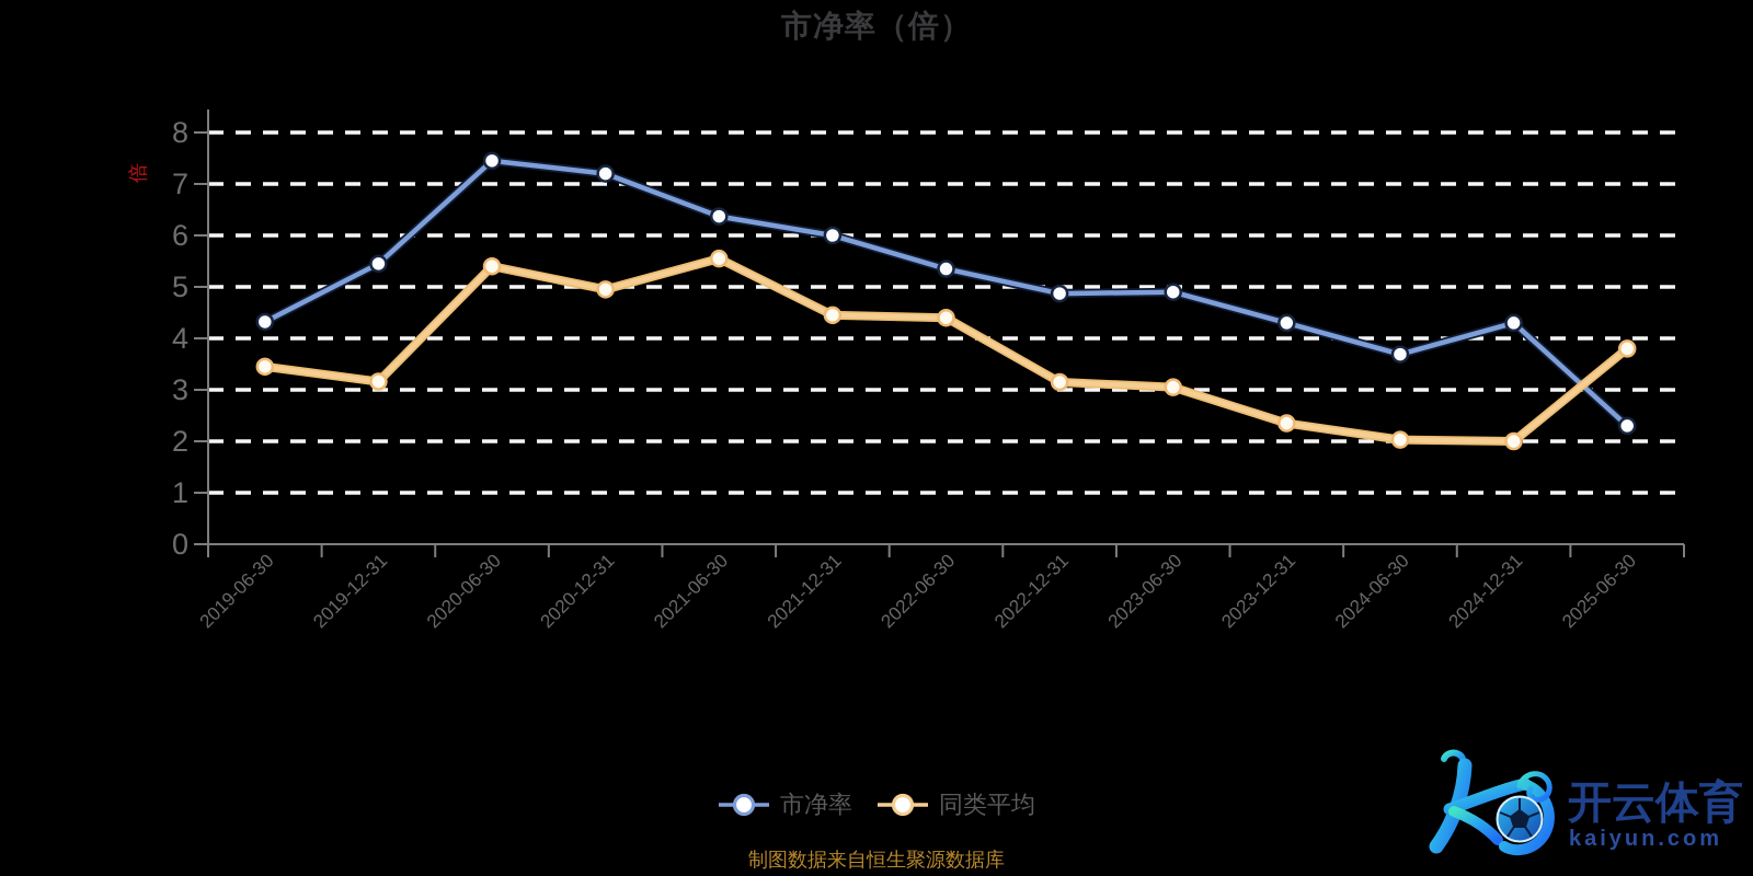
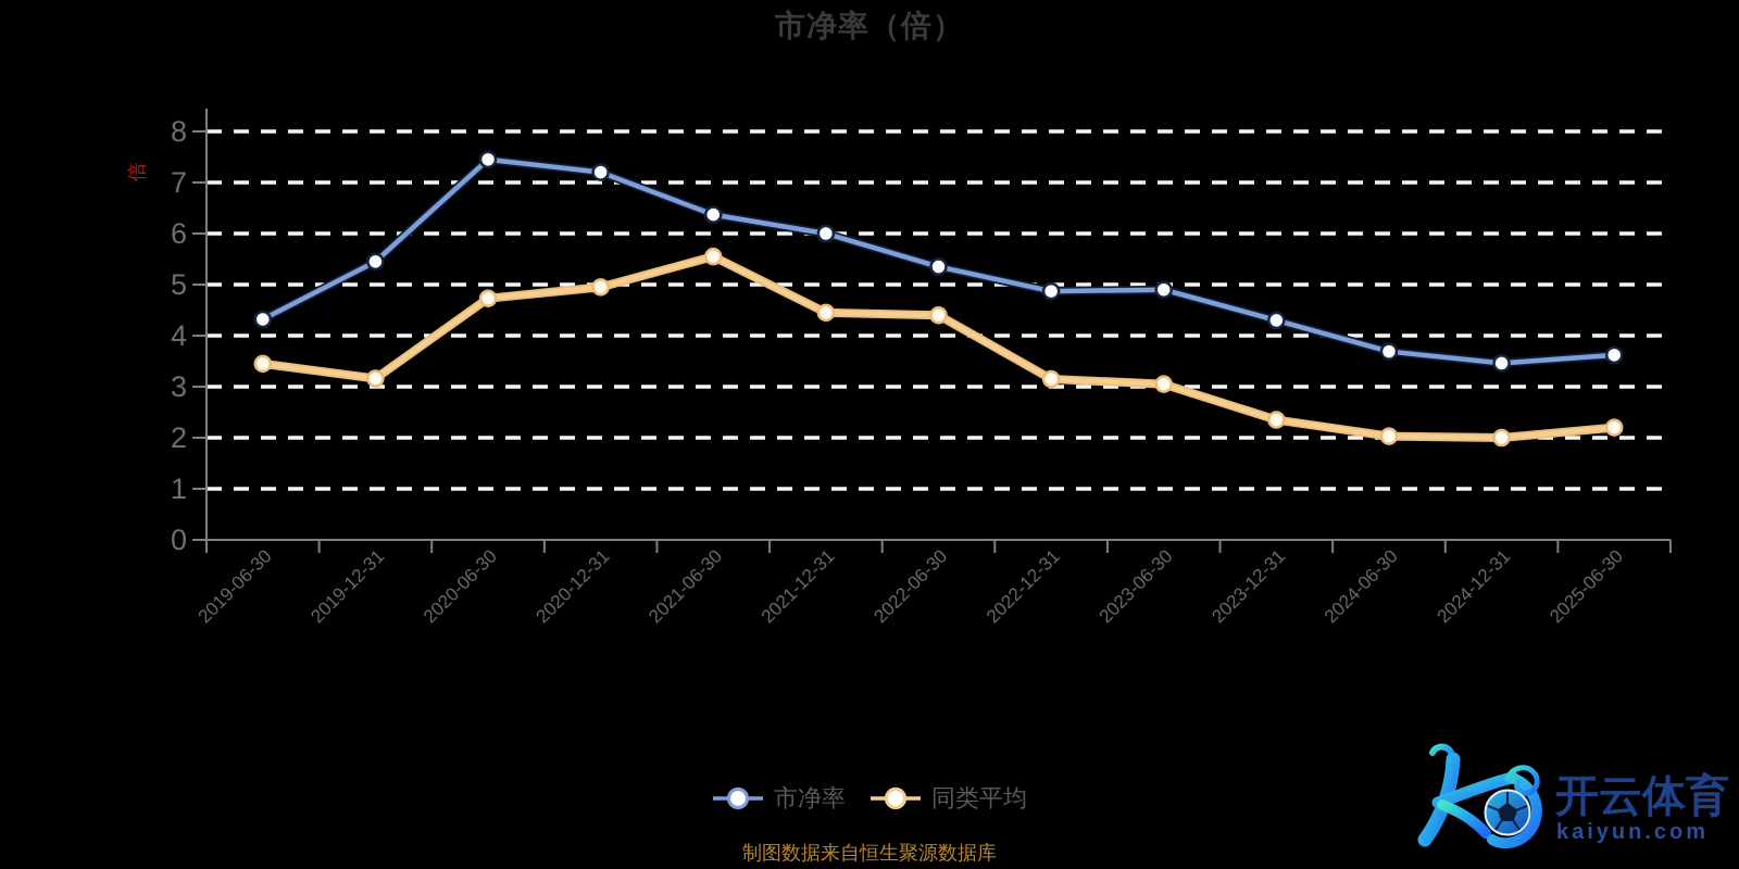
同类平均/2020-06-30: 5.4 -> 4.7
市净率/2024-12-31: 4.3 -> 3.5
市净率/2025-06-30: 2.3 -> 3.6
同类平均/2025-06-30: 3.8 -> 2.2
